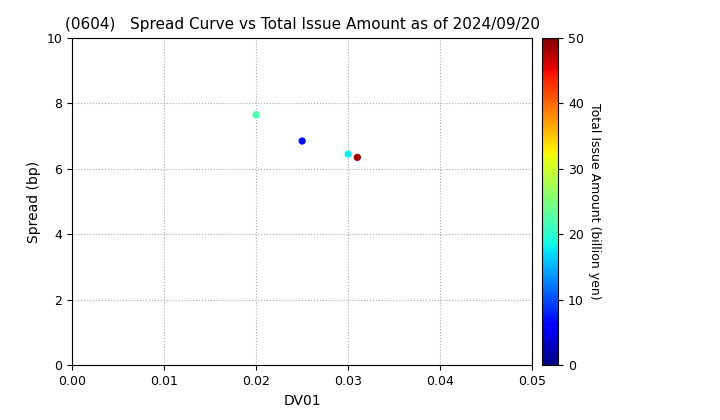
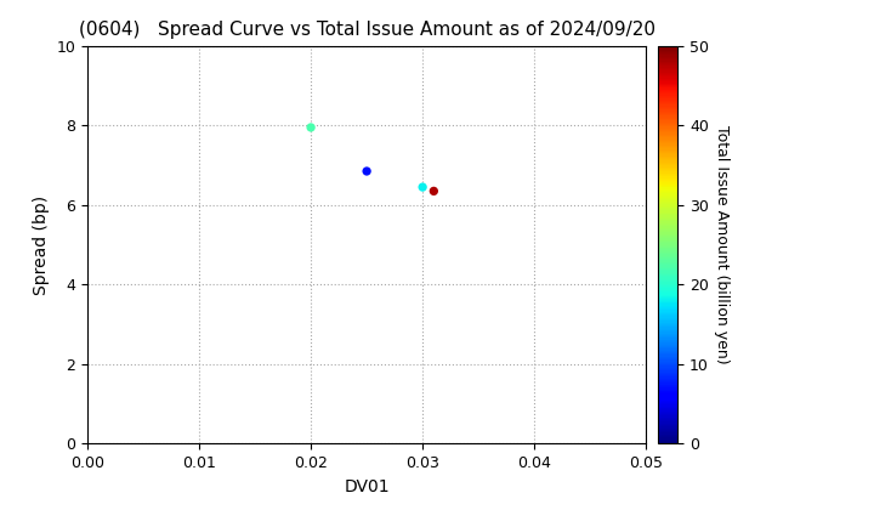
0.02: 7.65 -> 7.95
